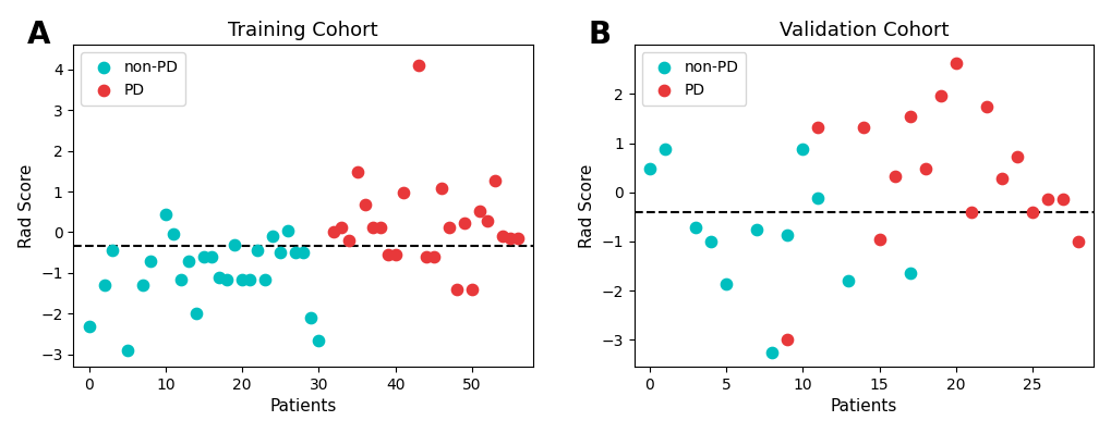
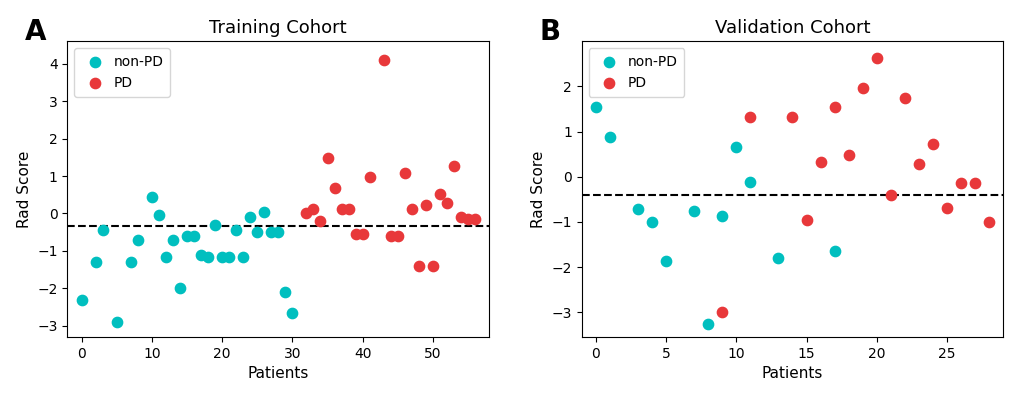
Validation Cohort/non-PD/0: 0.47 -> 1.55
Validation Cohort/non-PD/10: 0.87 -> 0.65
Validation Cohort/PD/25: -0.40 -> -0.70
